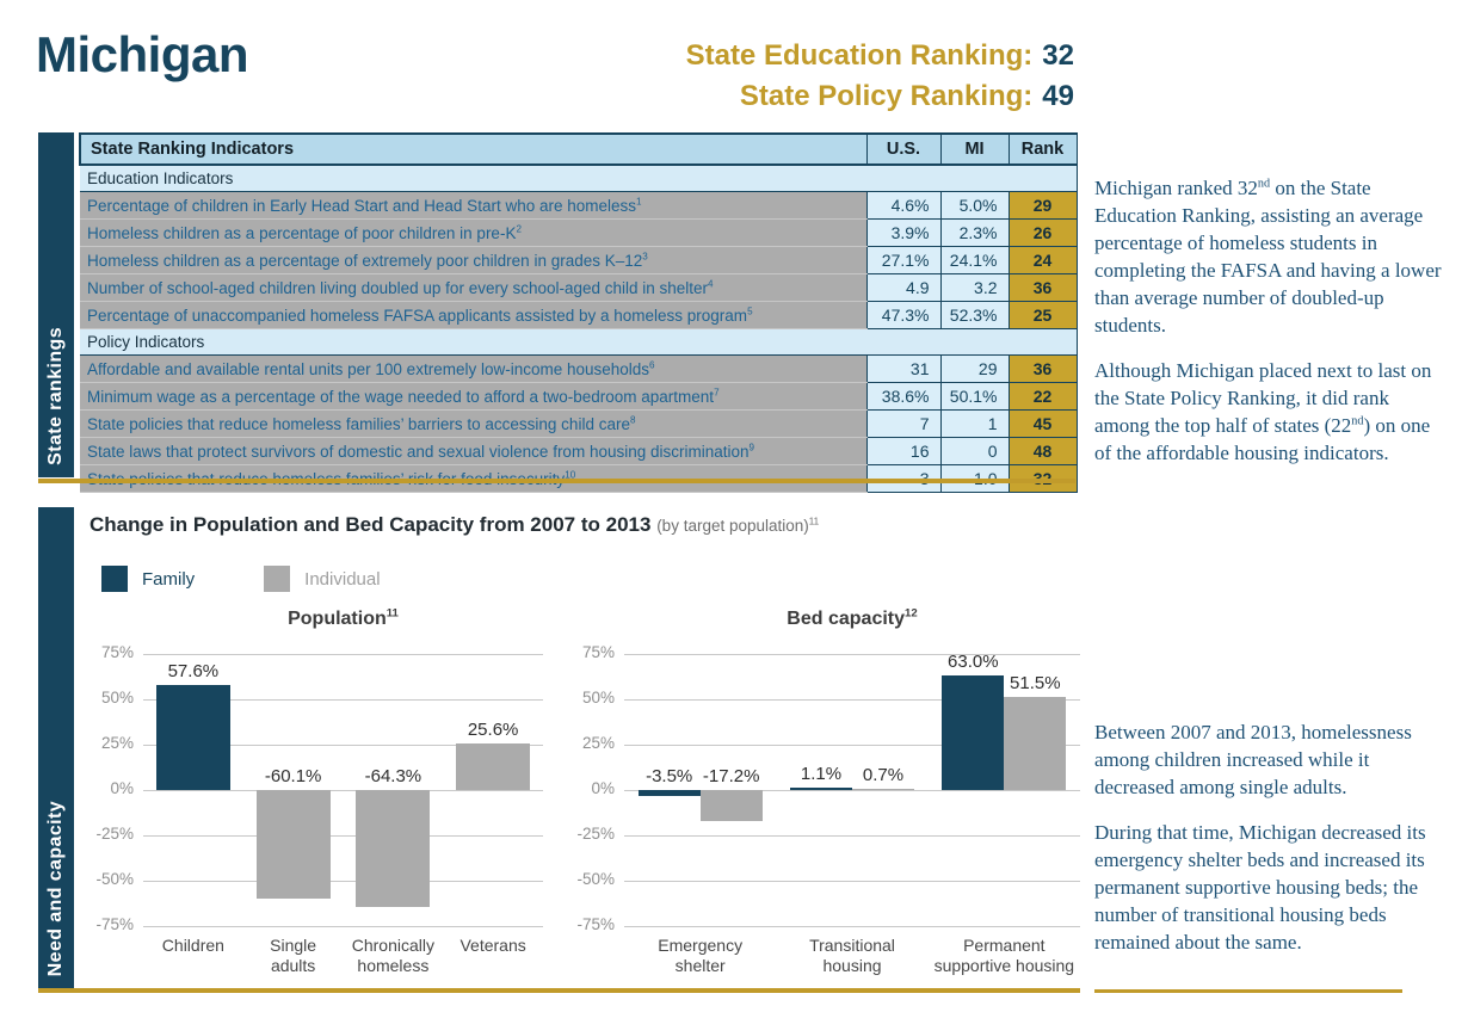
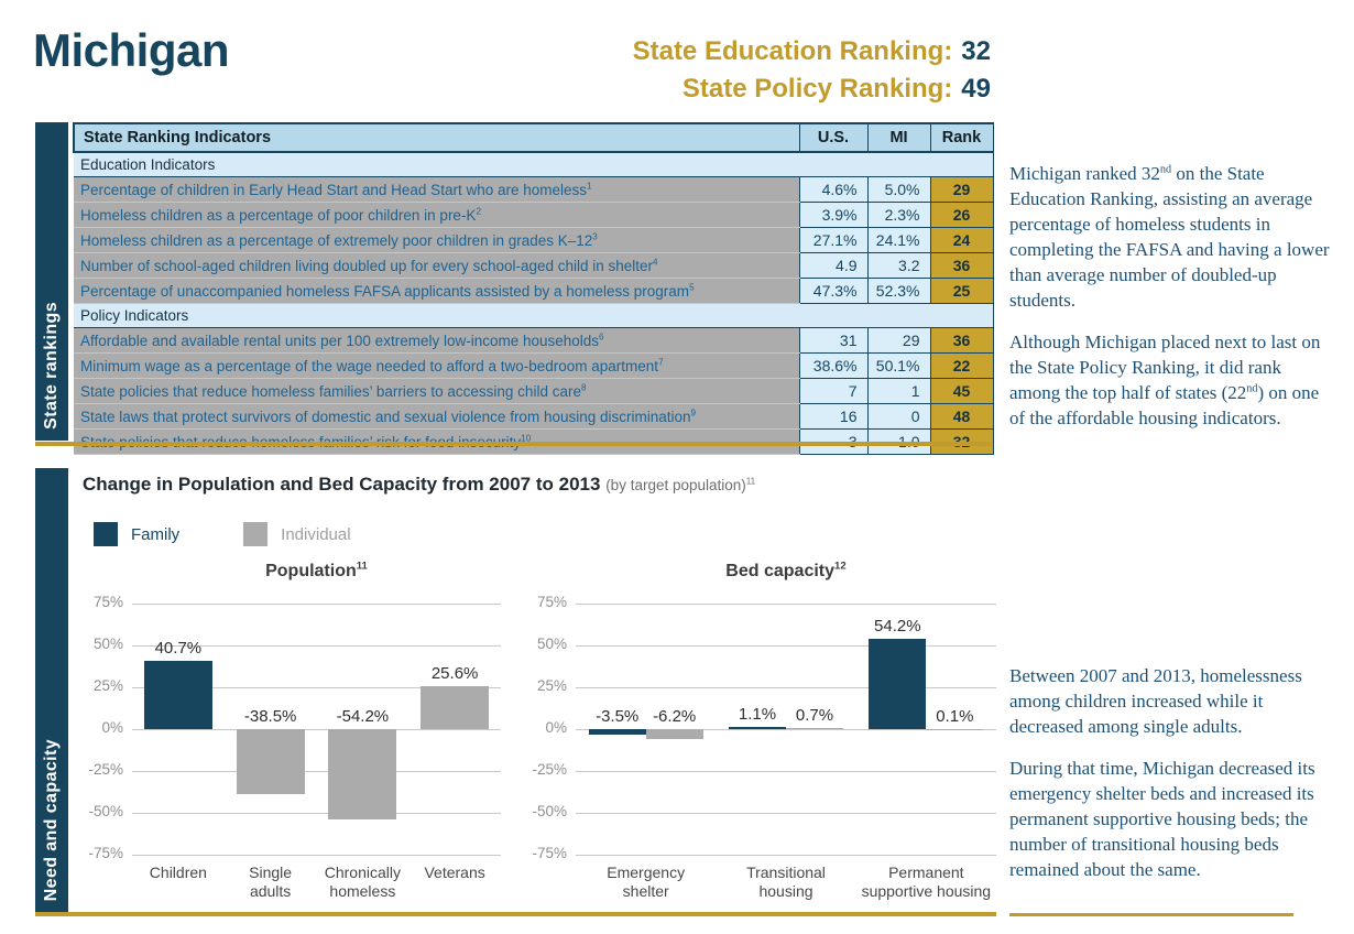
Population/Children: 57.6% -> 40.7%
Population/Single adults: -60.1% -> -38.5%
Population/Chronically homeless: -64.3% -> -54.2%
Bed capacity/Individual/Emergency shelter: -17.2% -> -6.2%
Bed capacity/Family/Permanent supportive housing: 63.0% -> 54.2%
Bed capacity/Individual/Permanent supportive housing: 51.5% -> 0.1%
